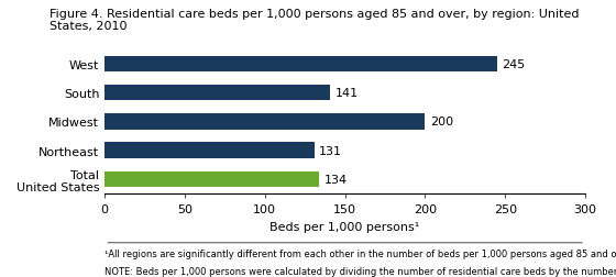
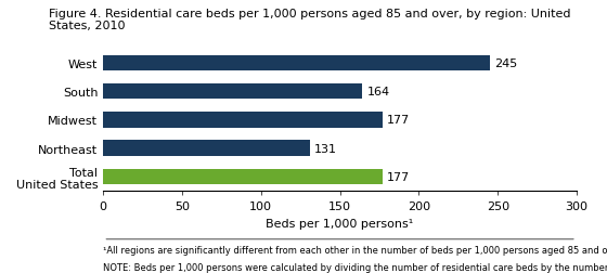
South: 141 -> 164
Midwest: 200 -> 177
Total United States: 134 -> 177
